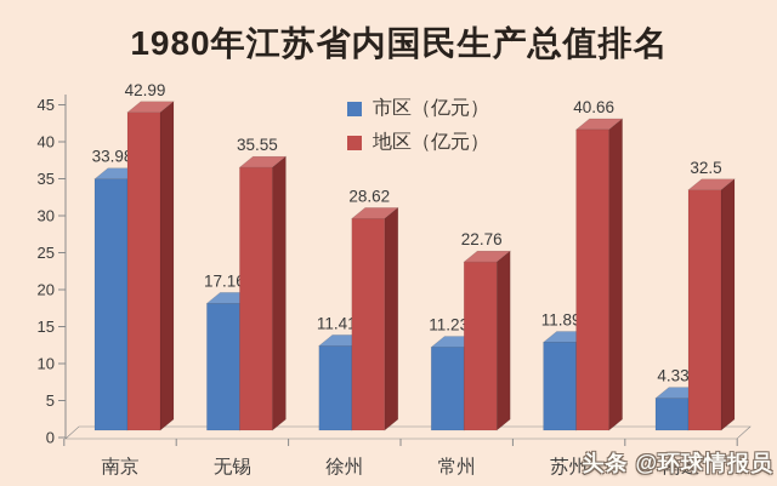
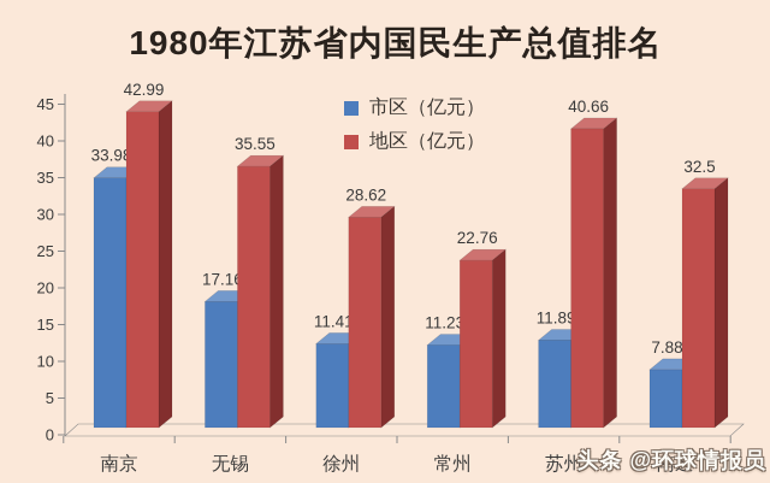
市区（亿元）/南通: 4.33 -> 7.88
